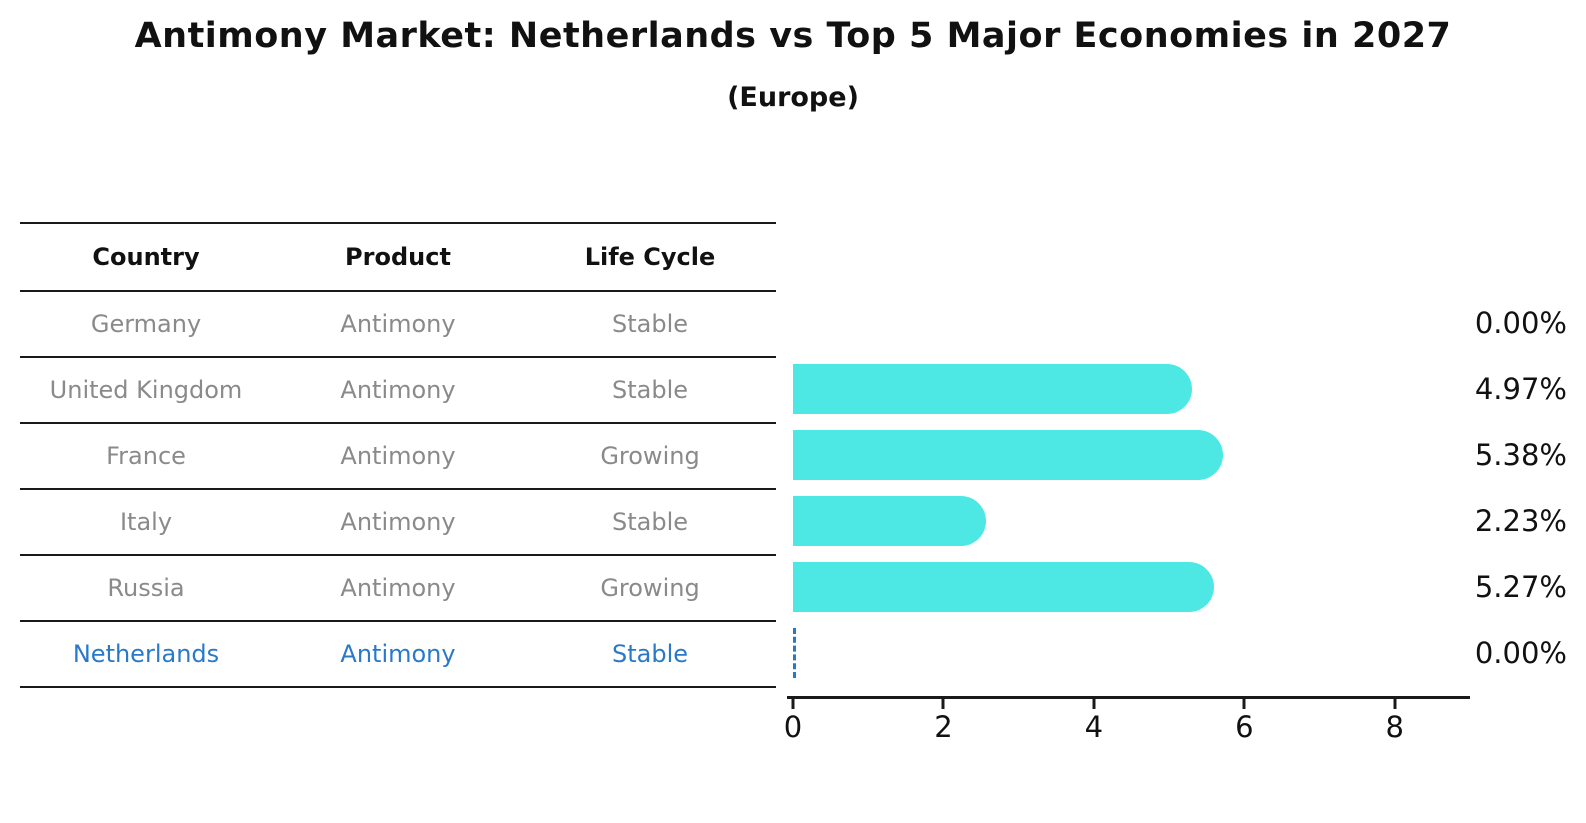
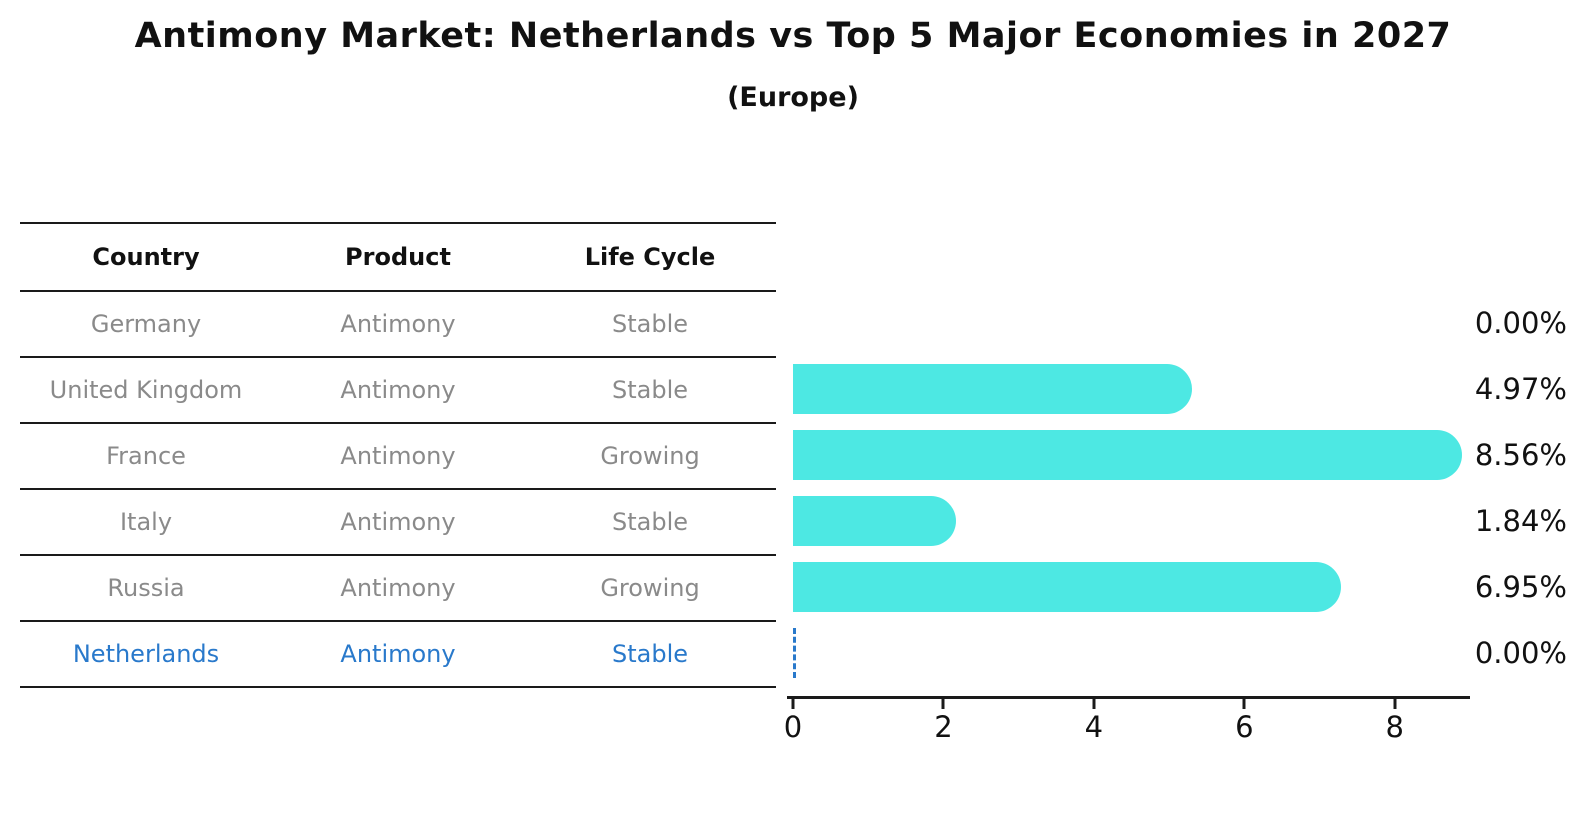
France: 5.38% -> 8.56%
Italy: 2.23% -> 1.84%
Russia: 5.27% -> 6.95%
